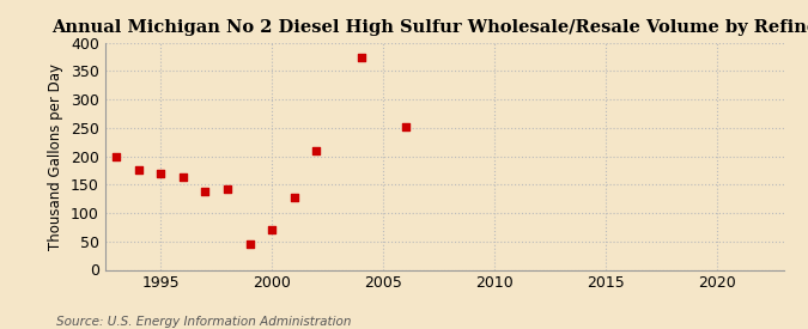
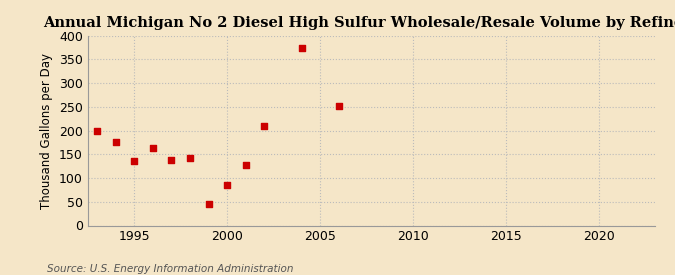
1995: 170 -> 135
2000: 70 -> 85
